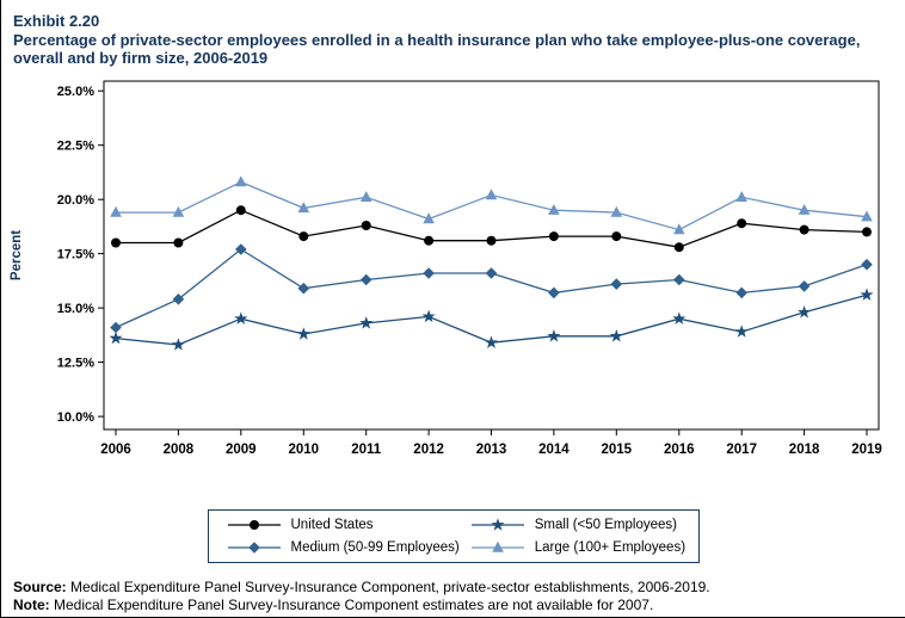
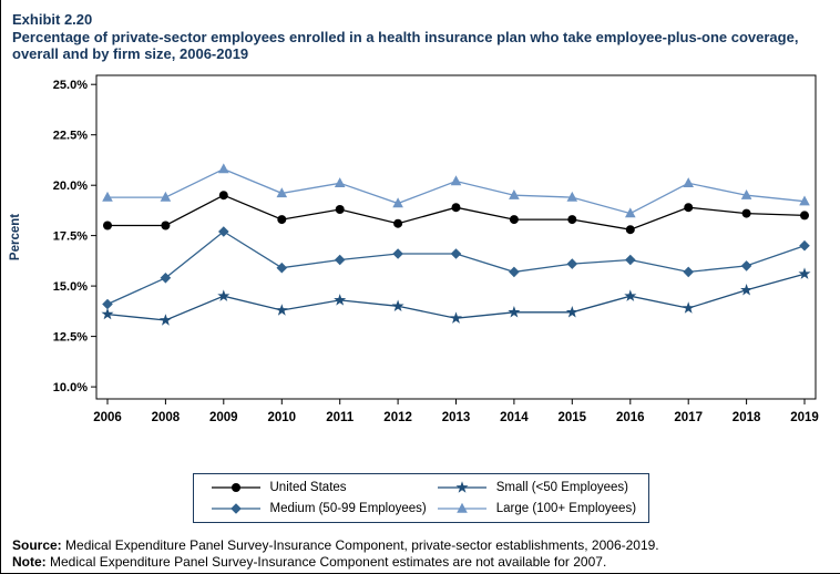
Small (<50 Employees)/2012: 14.6% -> 14.0%
United States/2013: 18.1% -> 18.9%
